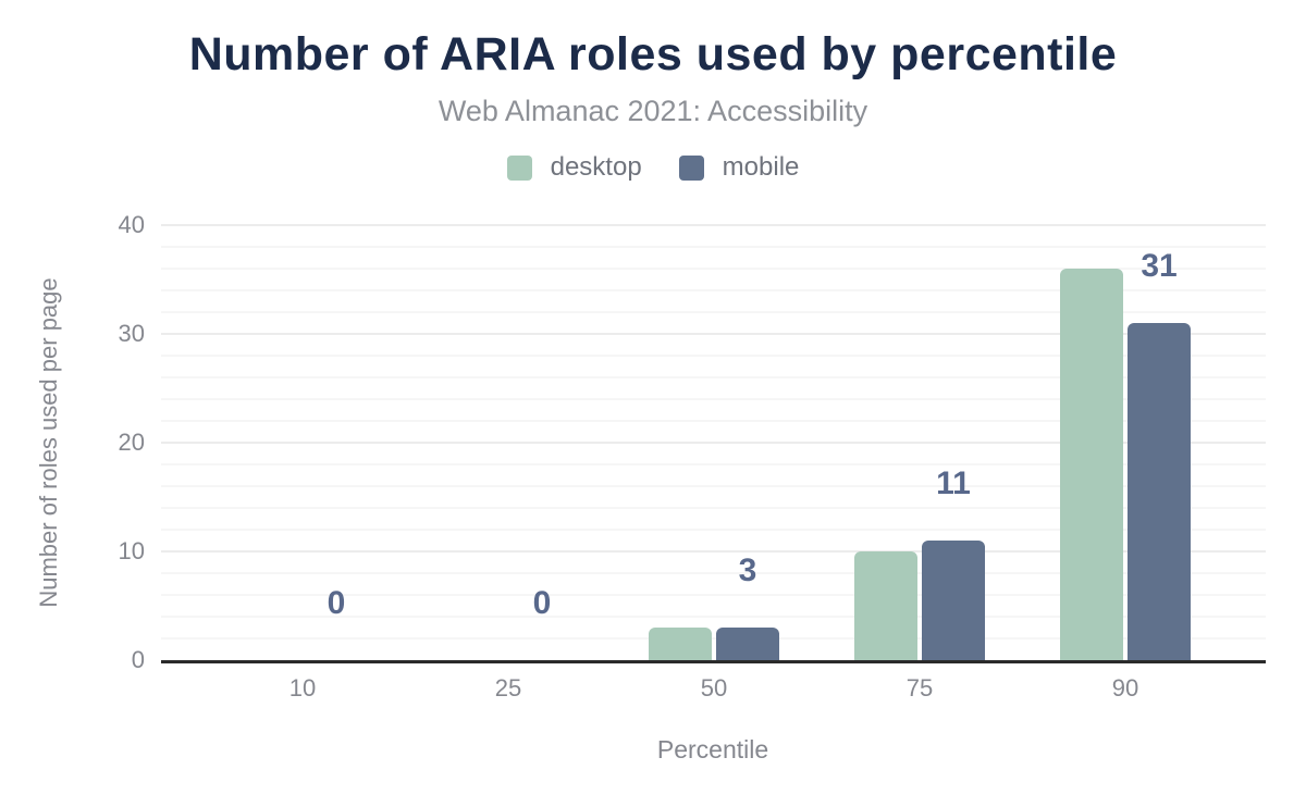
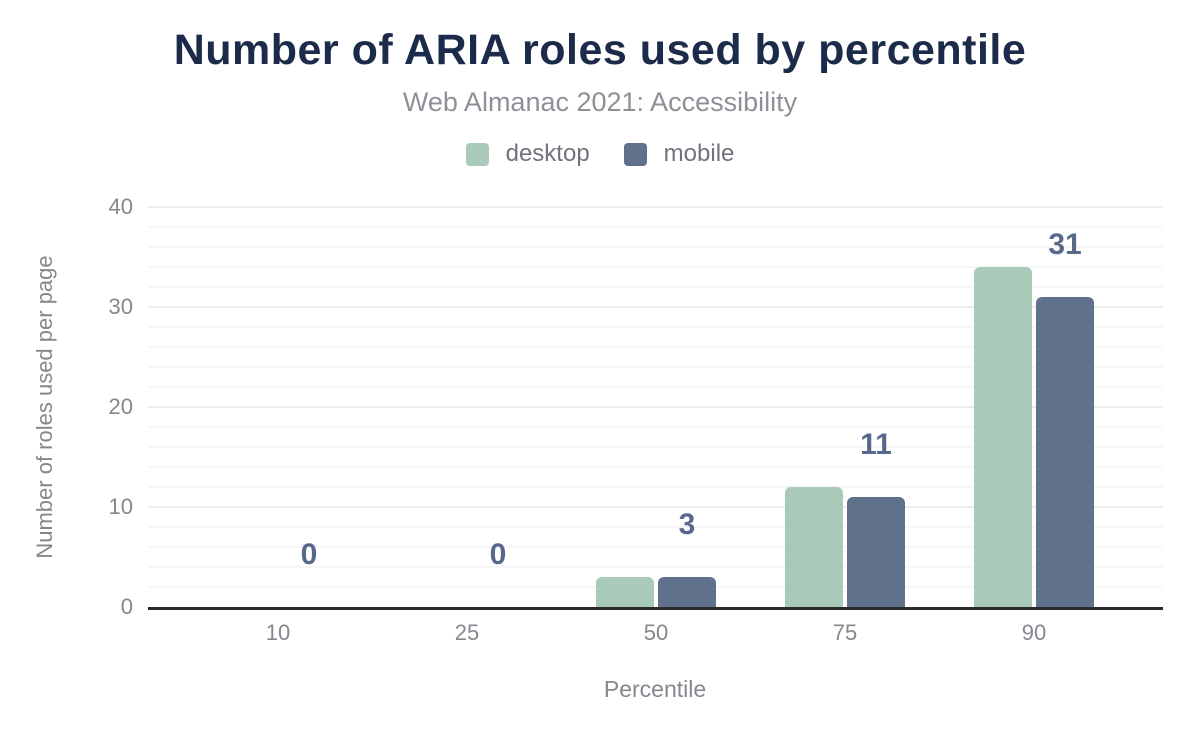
desktop/75: 10 -> 12
desktop/90: 36 -> 34
